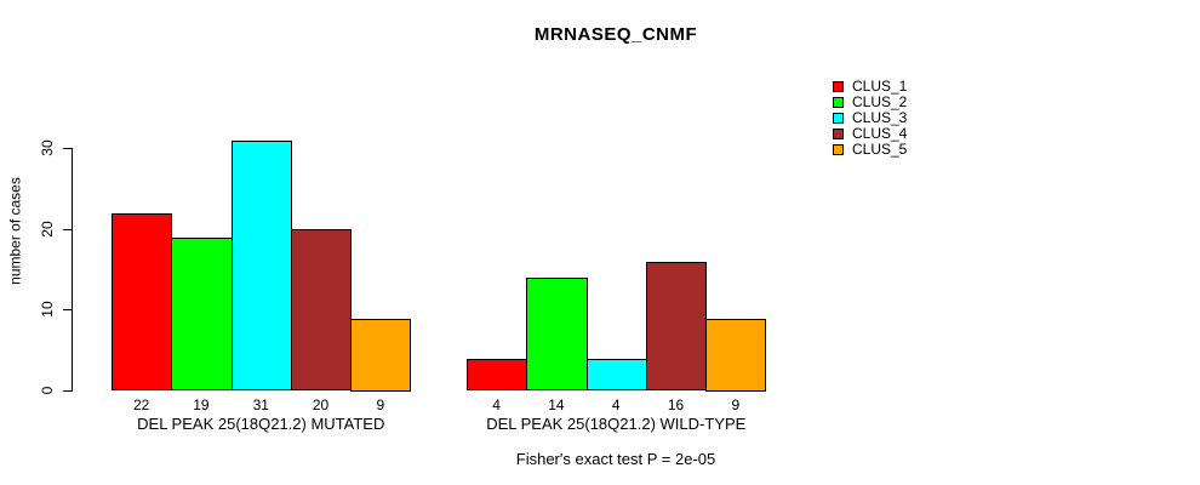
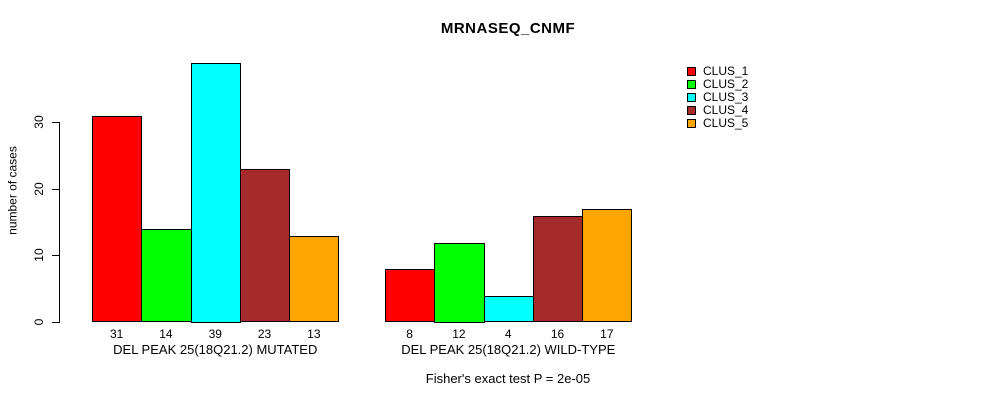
CLUS_1/DEL PEAK 25(18Q21.2) MUTATED: 22 -> 31
CLUS_2/DEL PEAK 25(18Q21.2) MUTATED: 19 -> 14
CLUS_3/DEL PEAK 25(18Q21.2) MUTATED: 31 -> 39
CLUS_4/DEL PEAK 25(18Q21.2) MUTATED: 20 -> 23
CLUS_5/DEL PEAK 25(18Q21.2) MUTATED: 9 -> 13
CLUS_1/DEL PEAK 25(18Q21.2) WILD-TYPE: 4 -> 8
CLUS_2/DEL PEAK 25(18Q21.2) WILD-TYPE: 14 -> 12
CLUS_5/DEL PEAK 25(18Q21.2) WILD-TYPE: 9 -> 17
